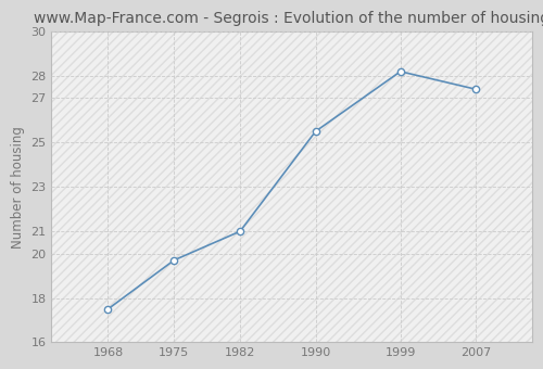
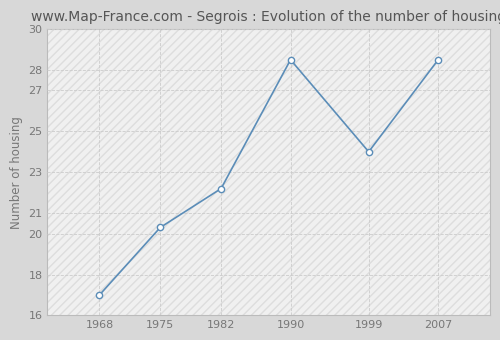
1968: 17.5 -> 17.0
1975: 19.7 -> 20.3
1982: 21.0 -> 22.2
1990: 25.5 -> 28.5
1999: 28.2 -> 24.0
2007: 27.4 -> 28.5
